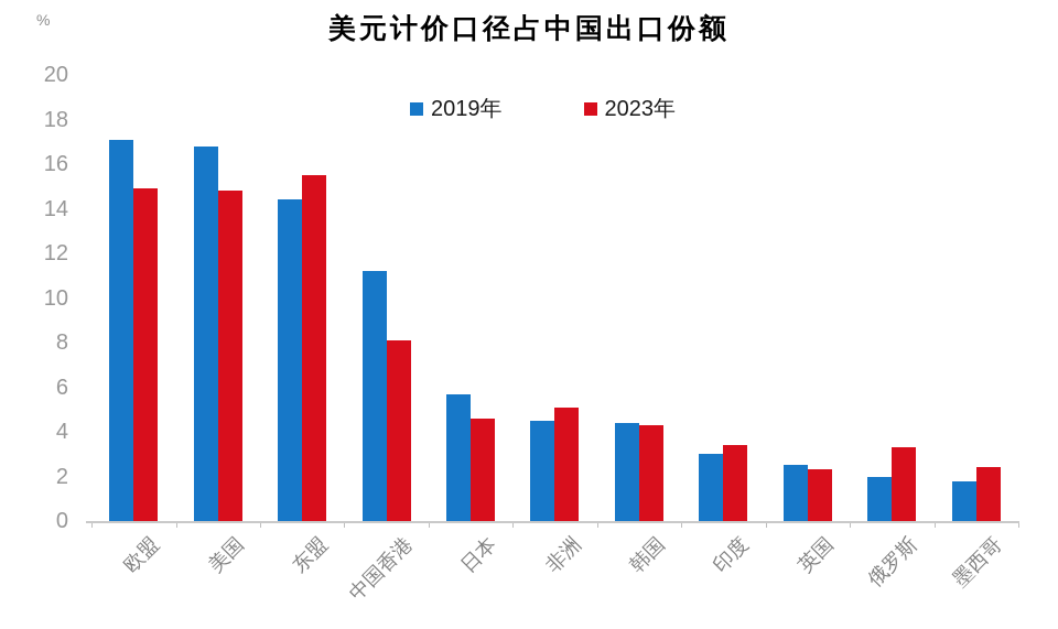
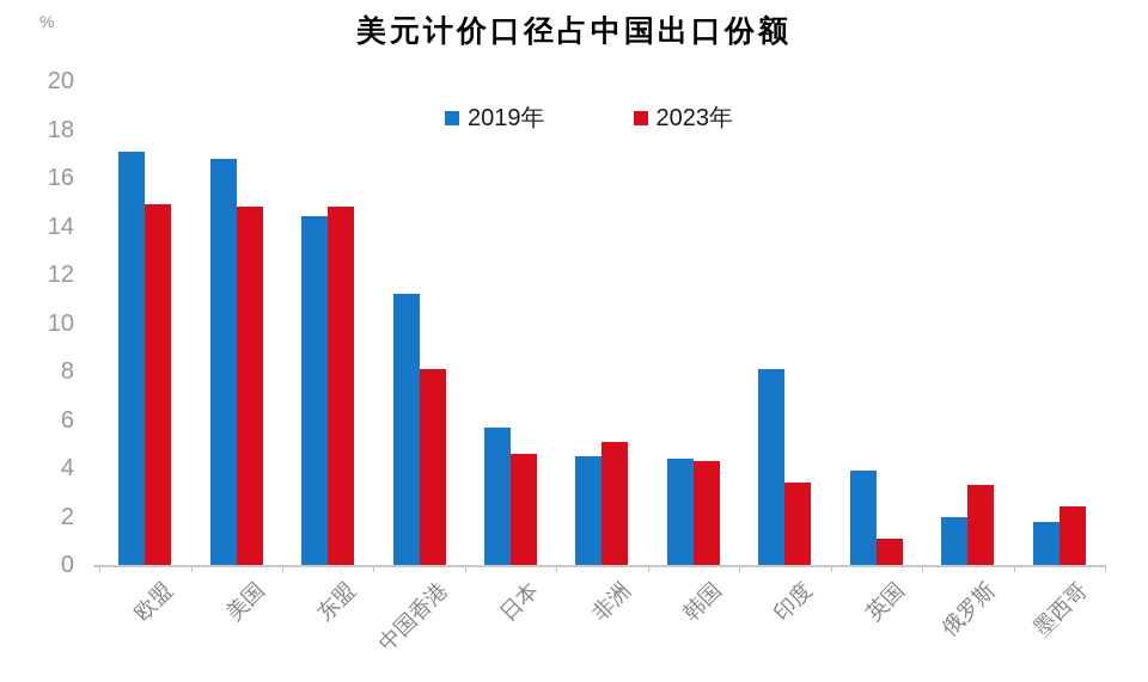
2023年/东盟: 15.5 -> 14.8
2019年/印度: 3.0 -> 8.1
2019年/英国: 2.5 -> 3.9
2023年/英国: 2.3 -> 1.1
